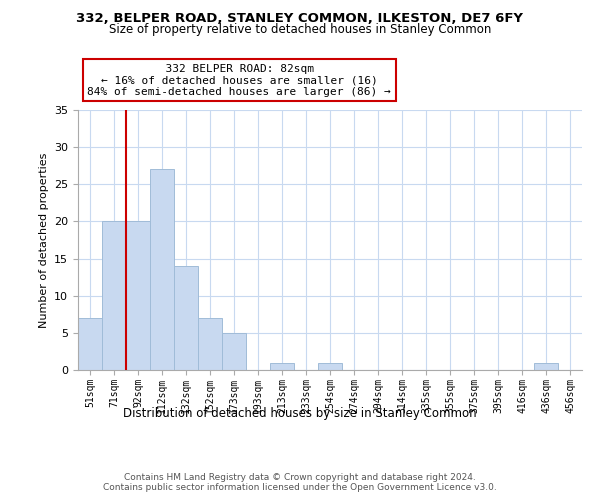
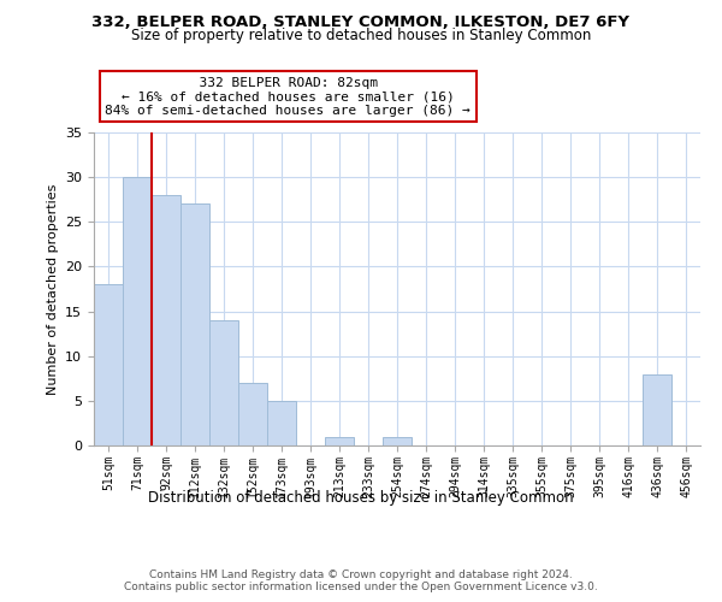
51sqm: 7 -> 18
71sqm: 20 -> 30
92sqm: 20 -> 28
436sqm: 1 -> 8
